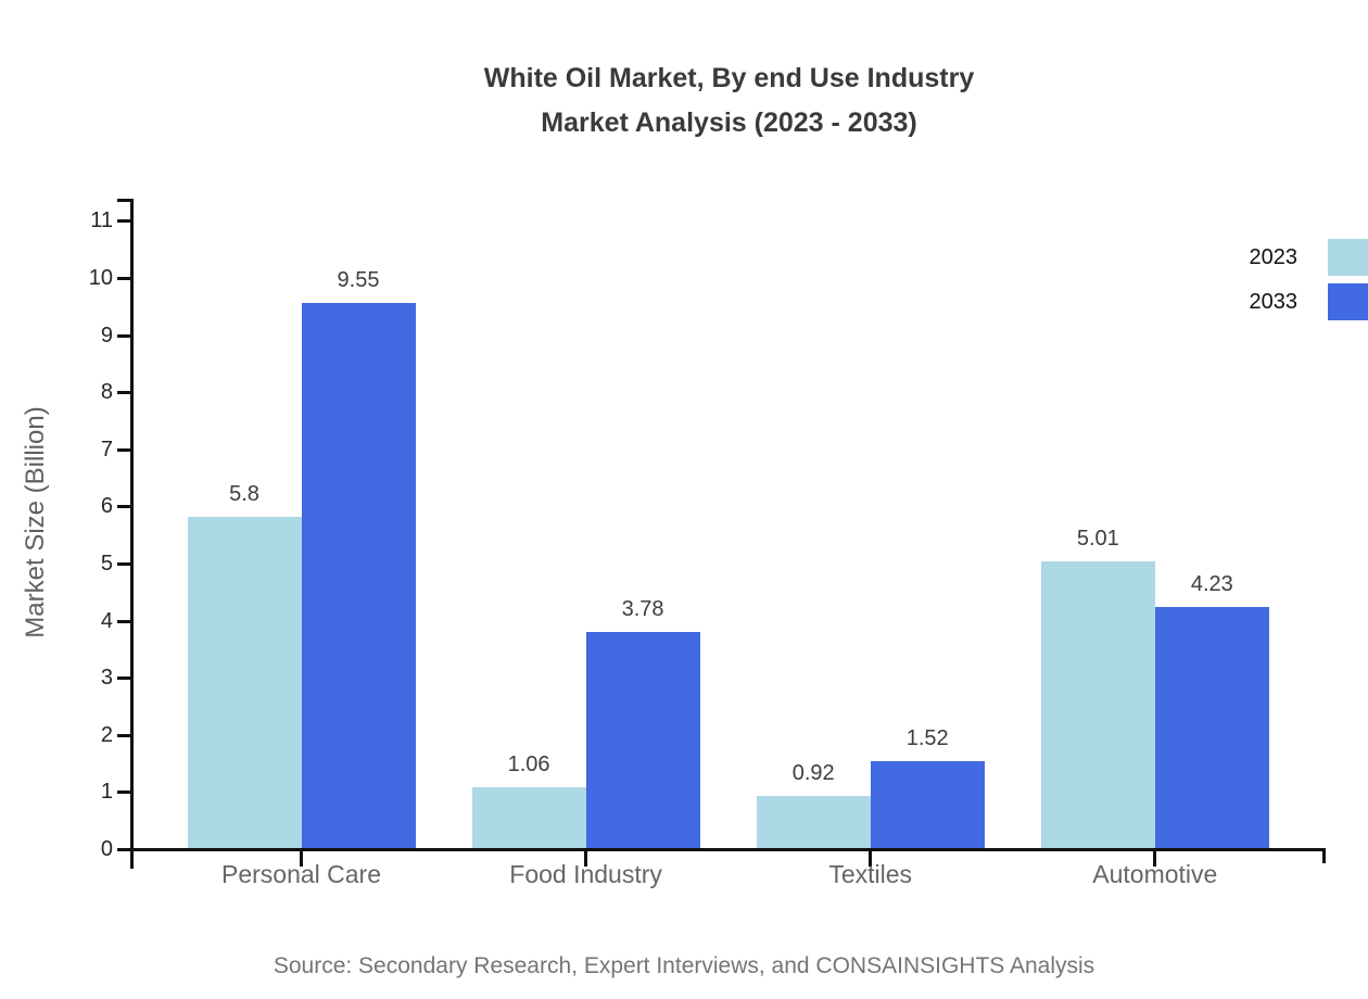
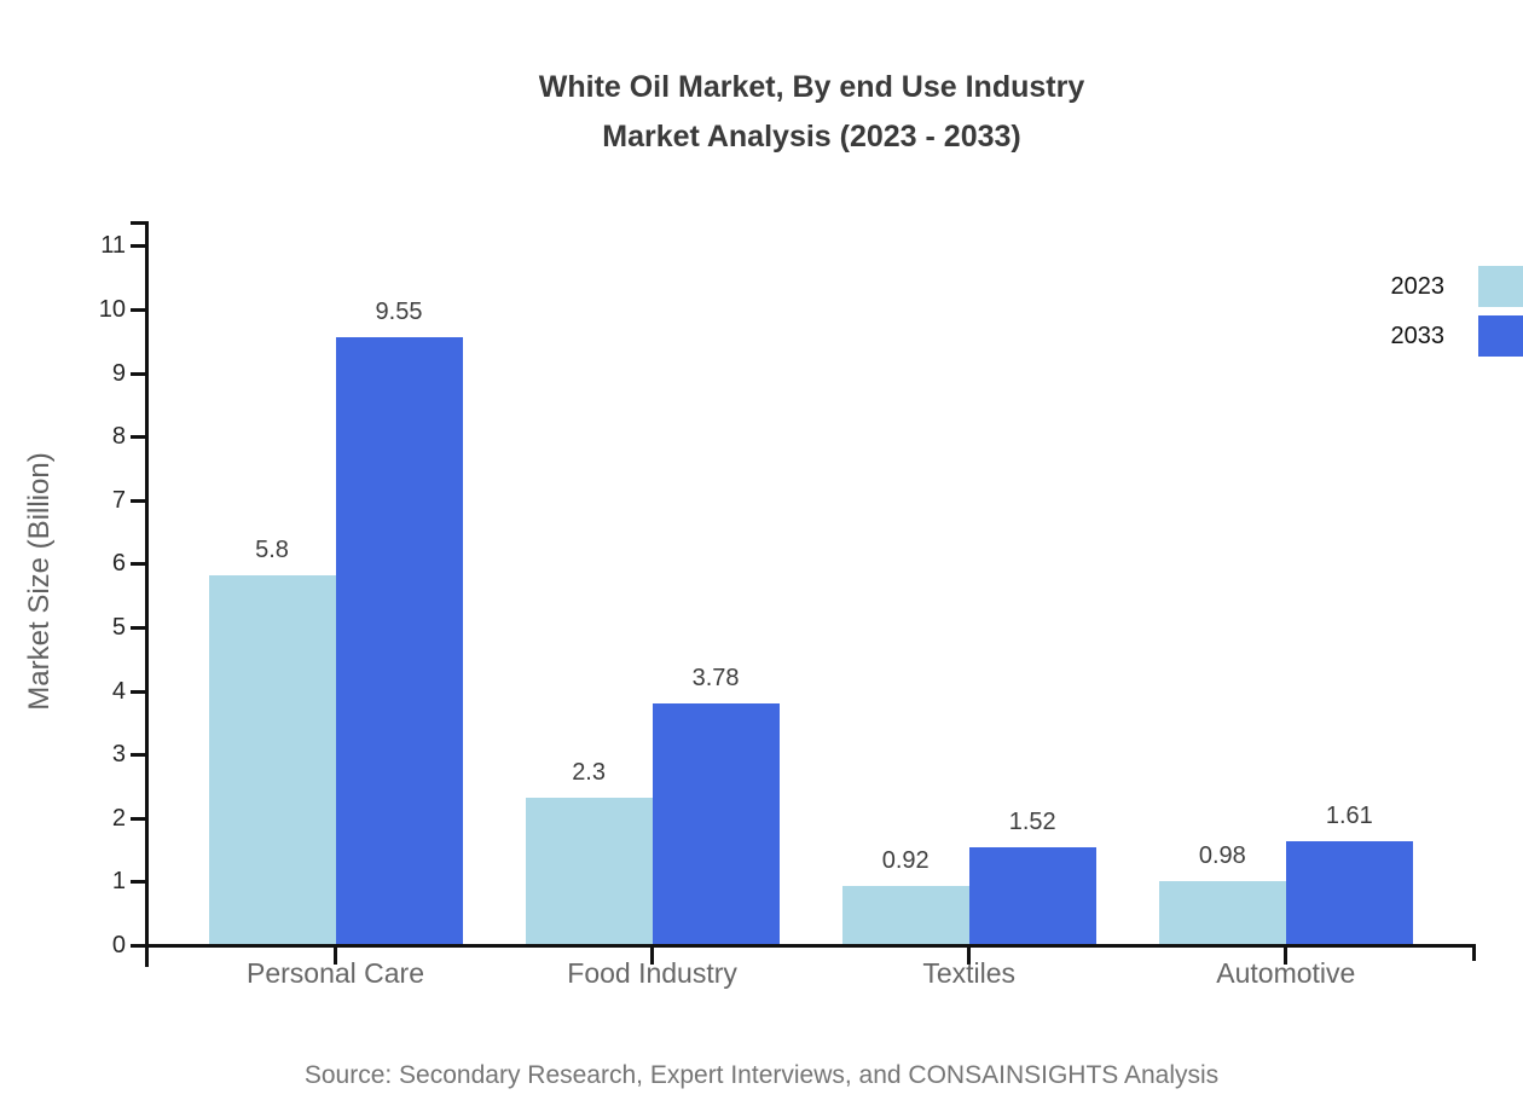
2023/Food Industry: 1.06 -> 2.3
2023/Automotive: 5.01 -> 0.98
2033/Automotive: 4.23 -> 1.61
